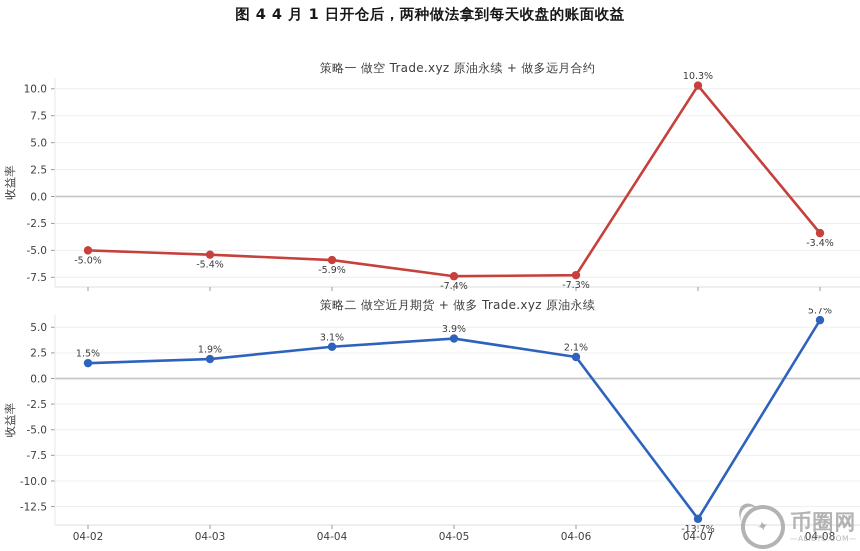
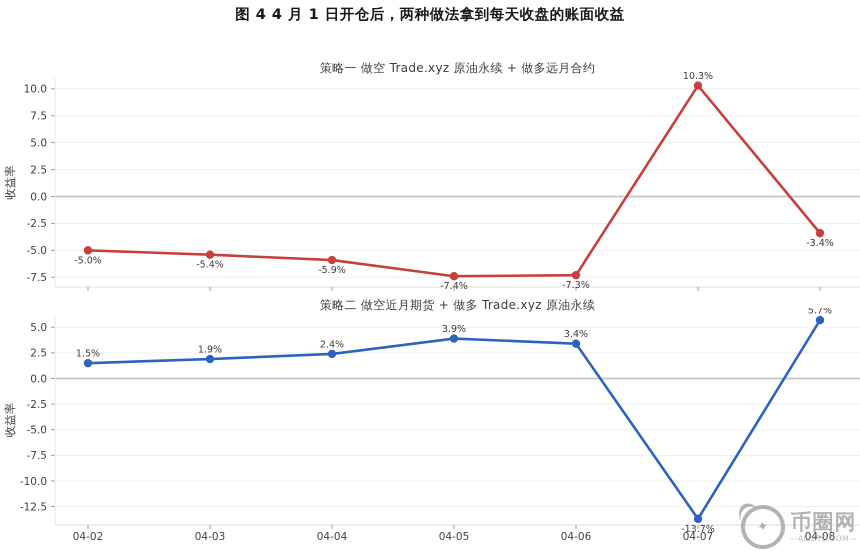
策略二 做空近月期货 + 做多 Trade.xyz 原油永续/04-04: 3.1% -> 2.4%
策略二 做空近月期货 + 做多 Trade.xyz 原油永续/04-06: 2.1% -> 3.4%
